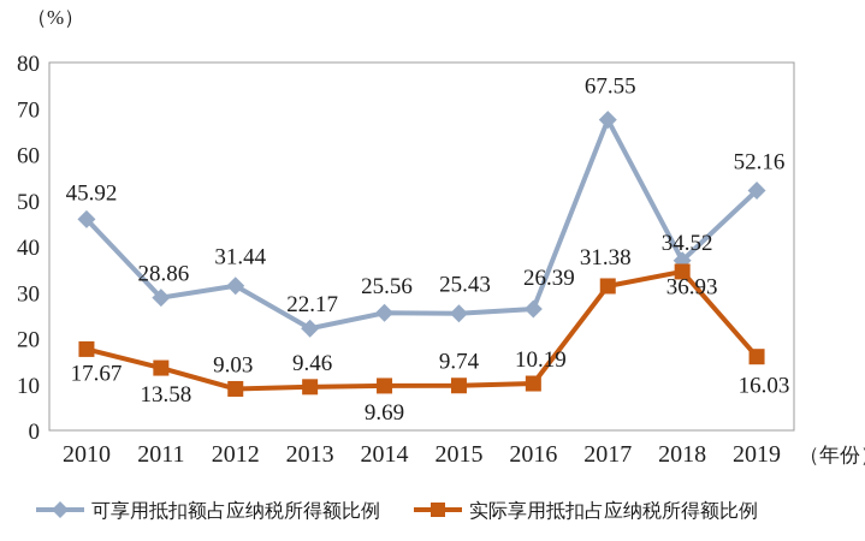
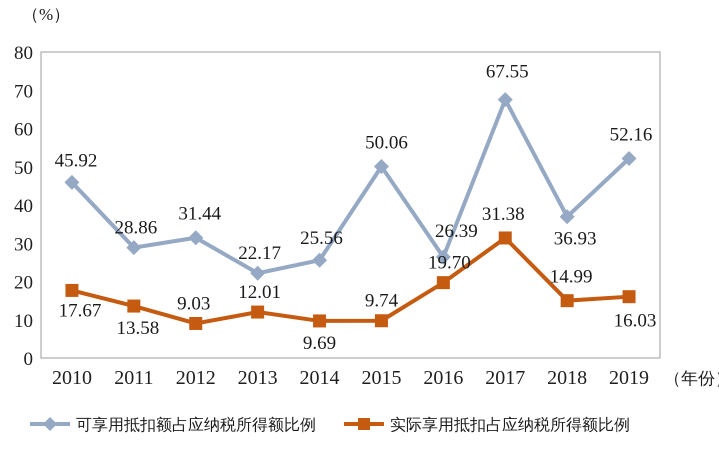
实际享用抵扣占应纳税所得额比例/2013: 9.46 -> 12.01
可享用抵扣额占应纳税所得额比例/2015: 25.43 -> 50.06
实际享用抵扣占应纳税所得额比例/2016: 10.19 -> 19.70
实际享用抵扣占应纳税所得额比例/2018: 34.52 -> 14.99
